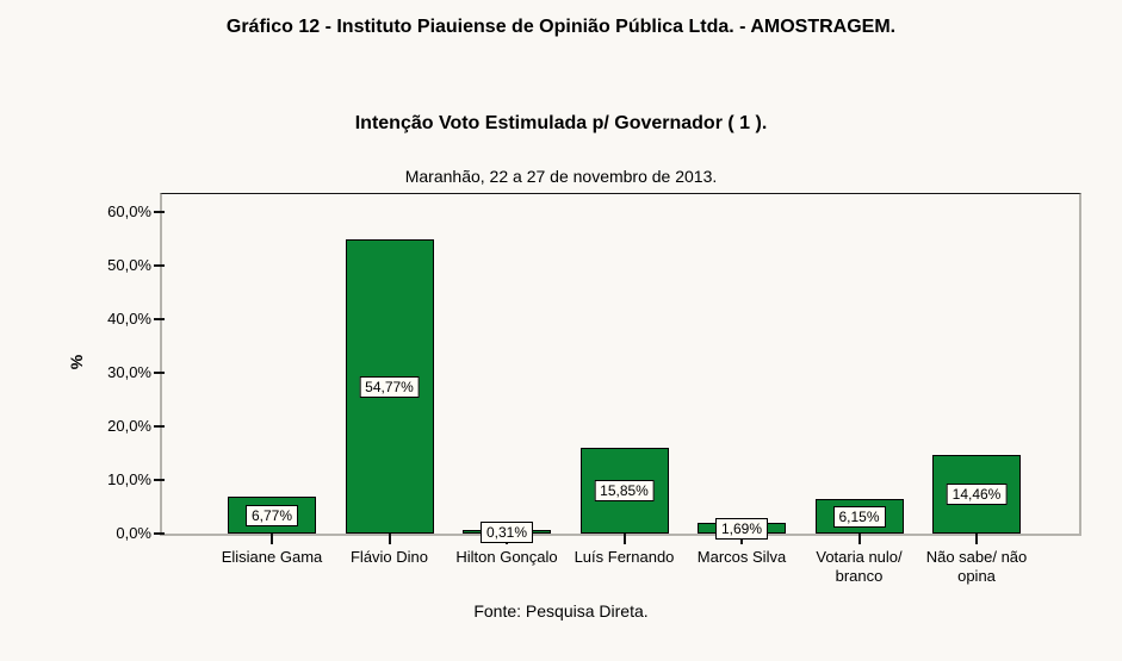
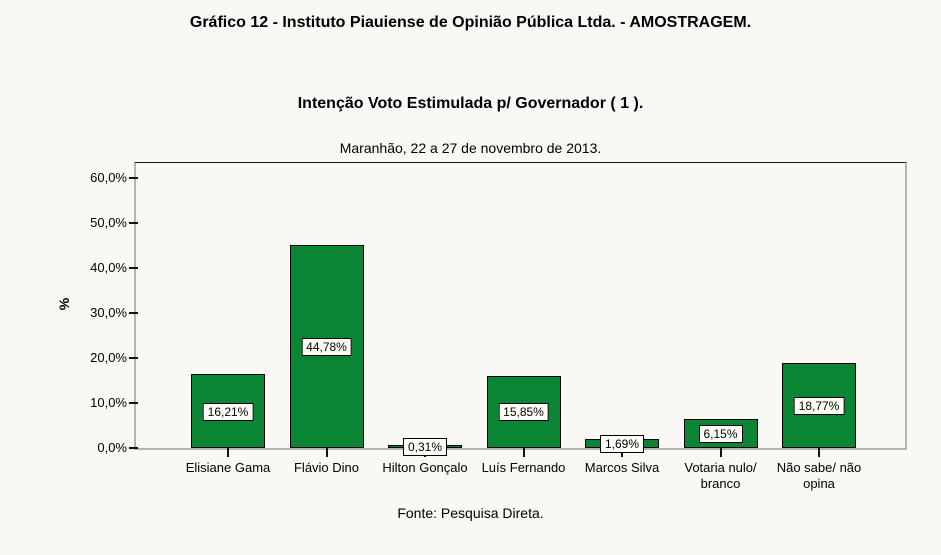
Elisiane Gama: 6,77% -> 16,21%
Flávio Dino: 54,77% -> 44,78%
Não sabe/ não opina: 14,46% -> 18,77%
